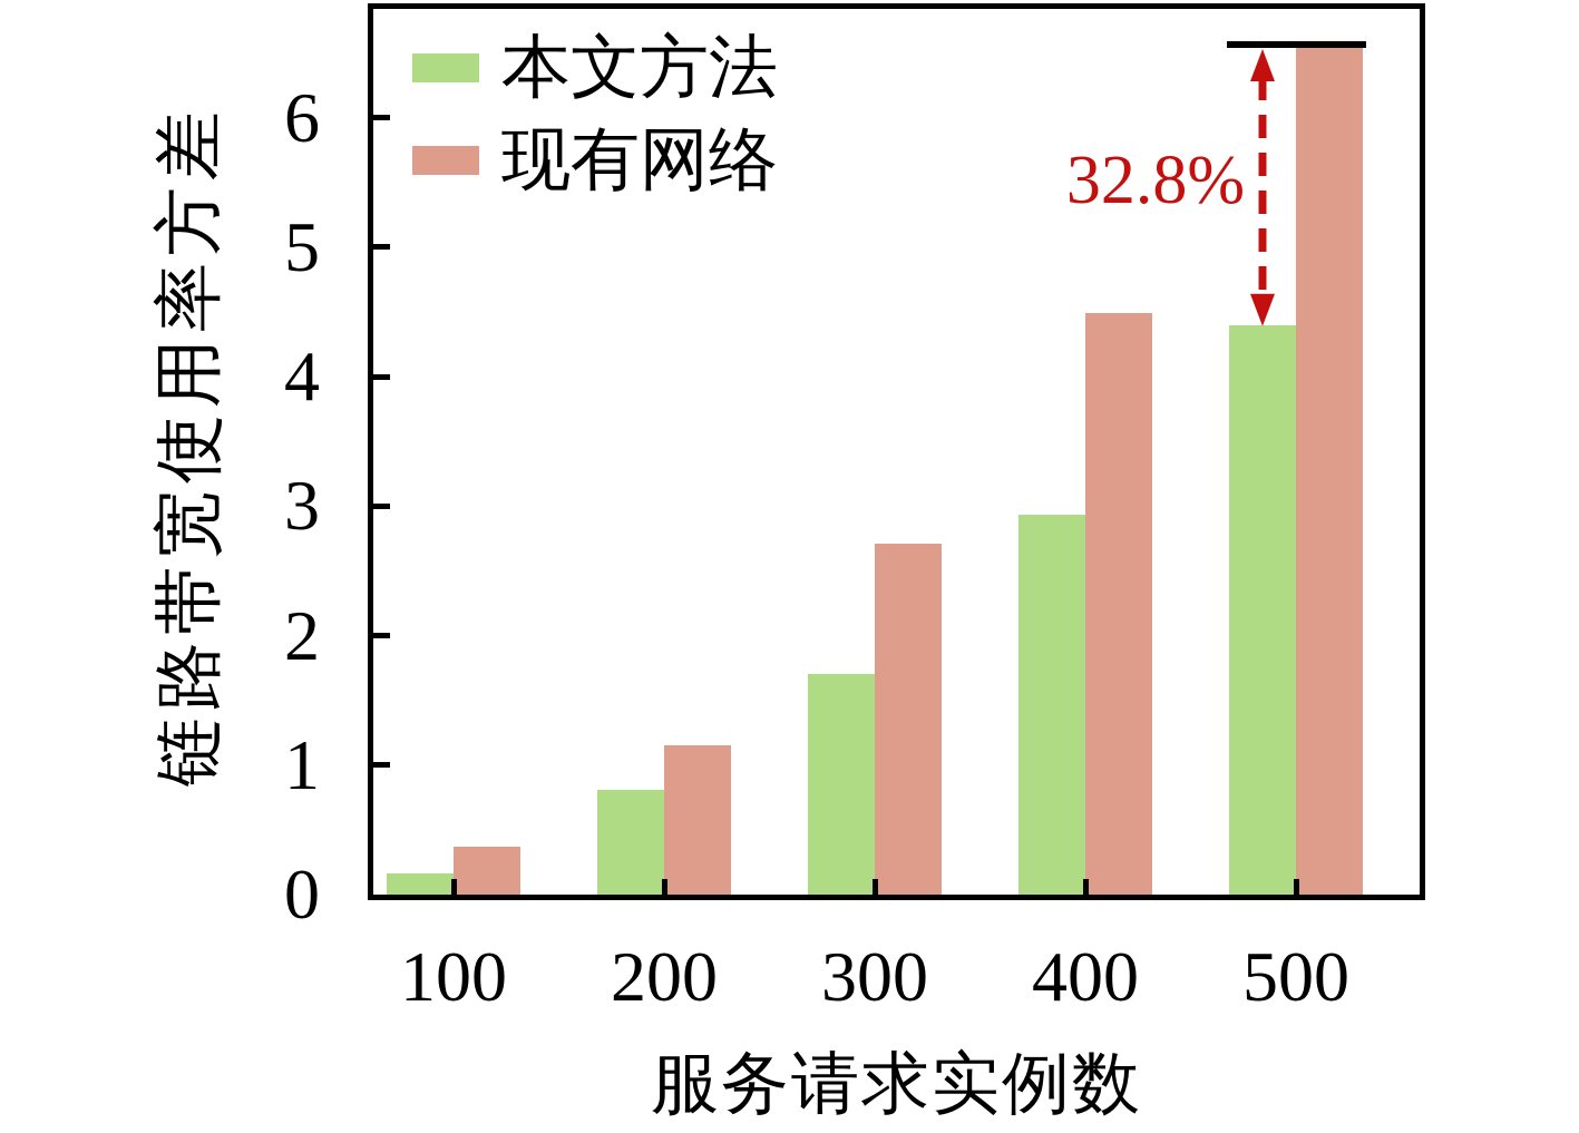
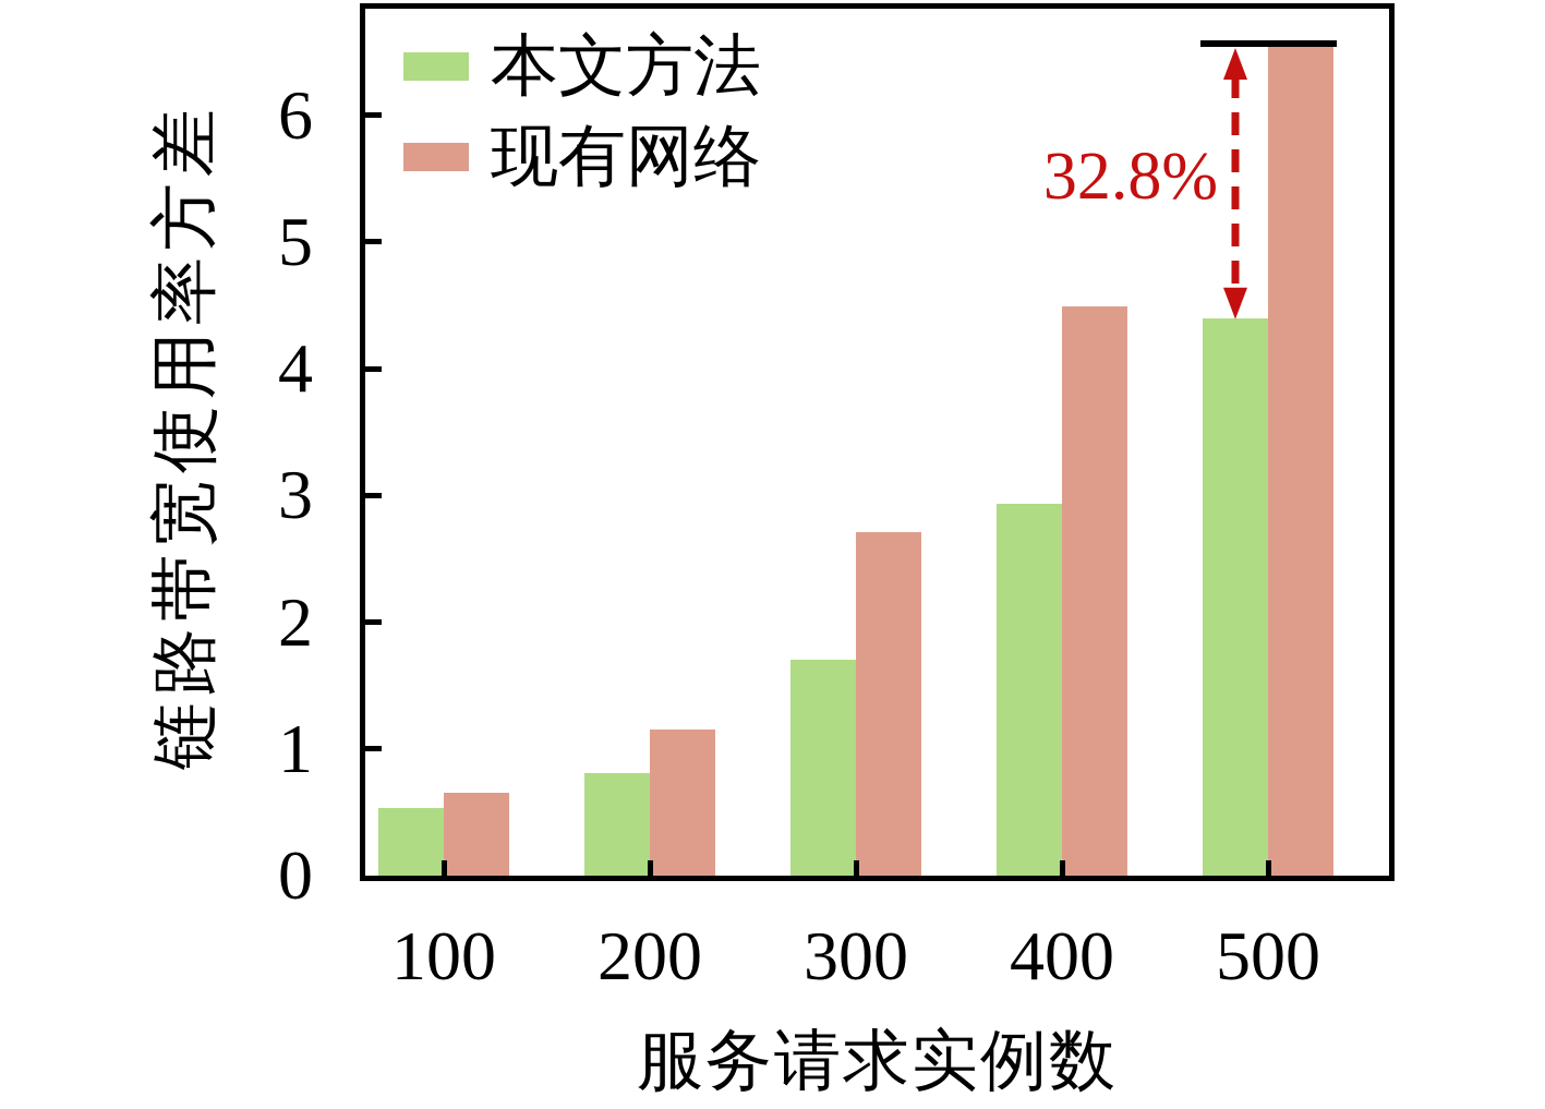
本文方法/100: 0.16 -> 0.53
现有网络/100: 0.37 -> 0.65
